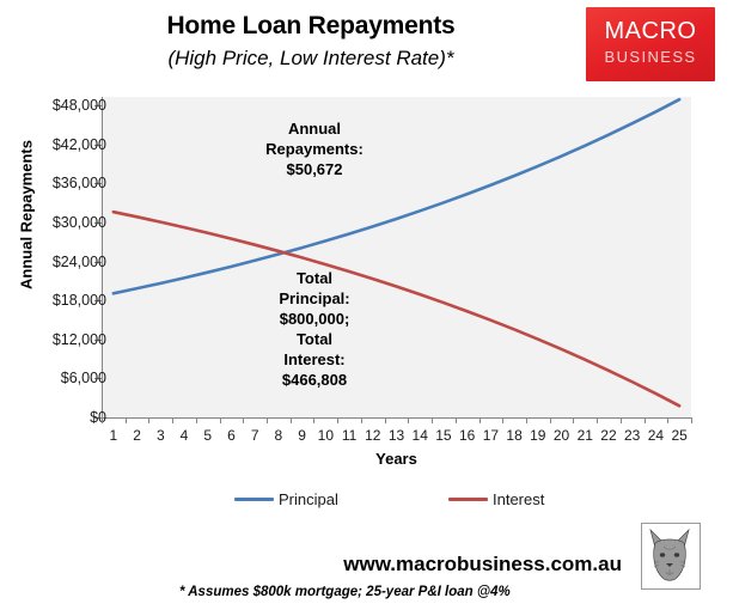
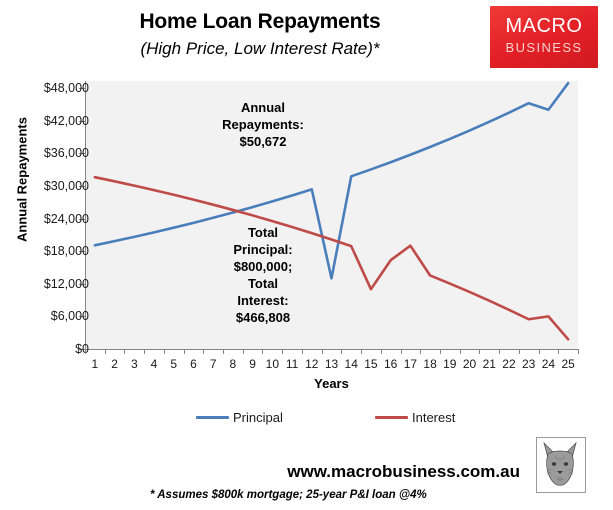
Principal/13: $31000 -> $13000
Interest/15: $18000 -> $11000
Interest/17: $15000 -> $19000
Principal/24: $47000 -> $44000
Interest/24: $4000 -> $6000
